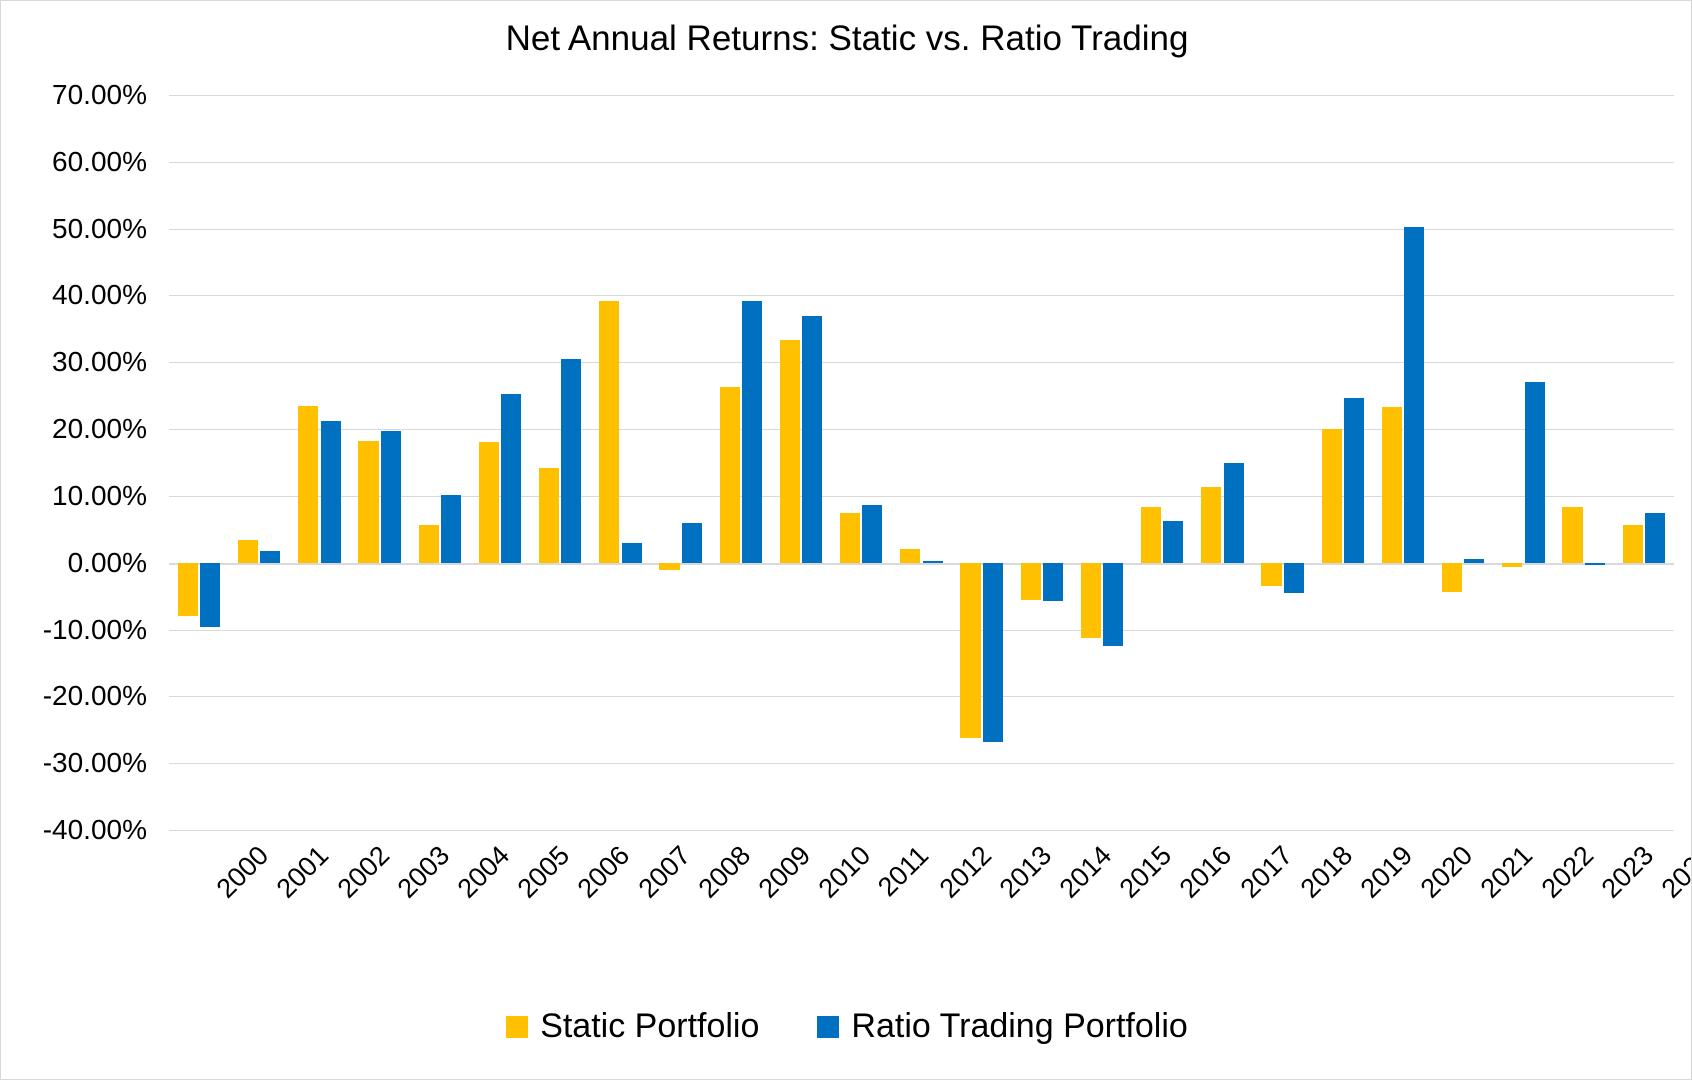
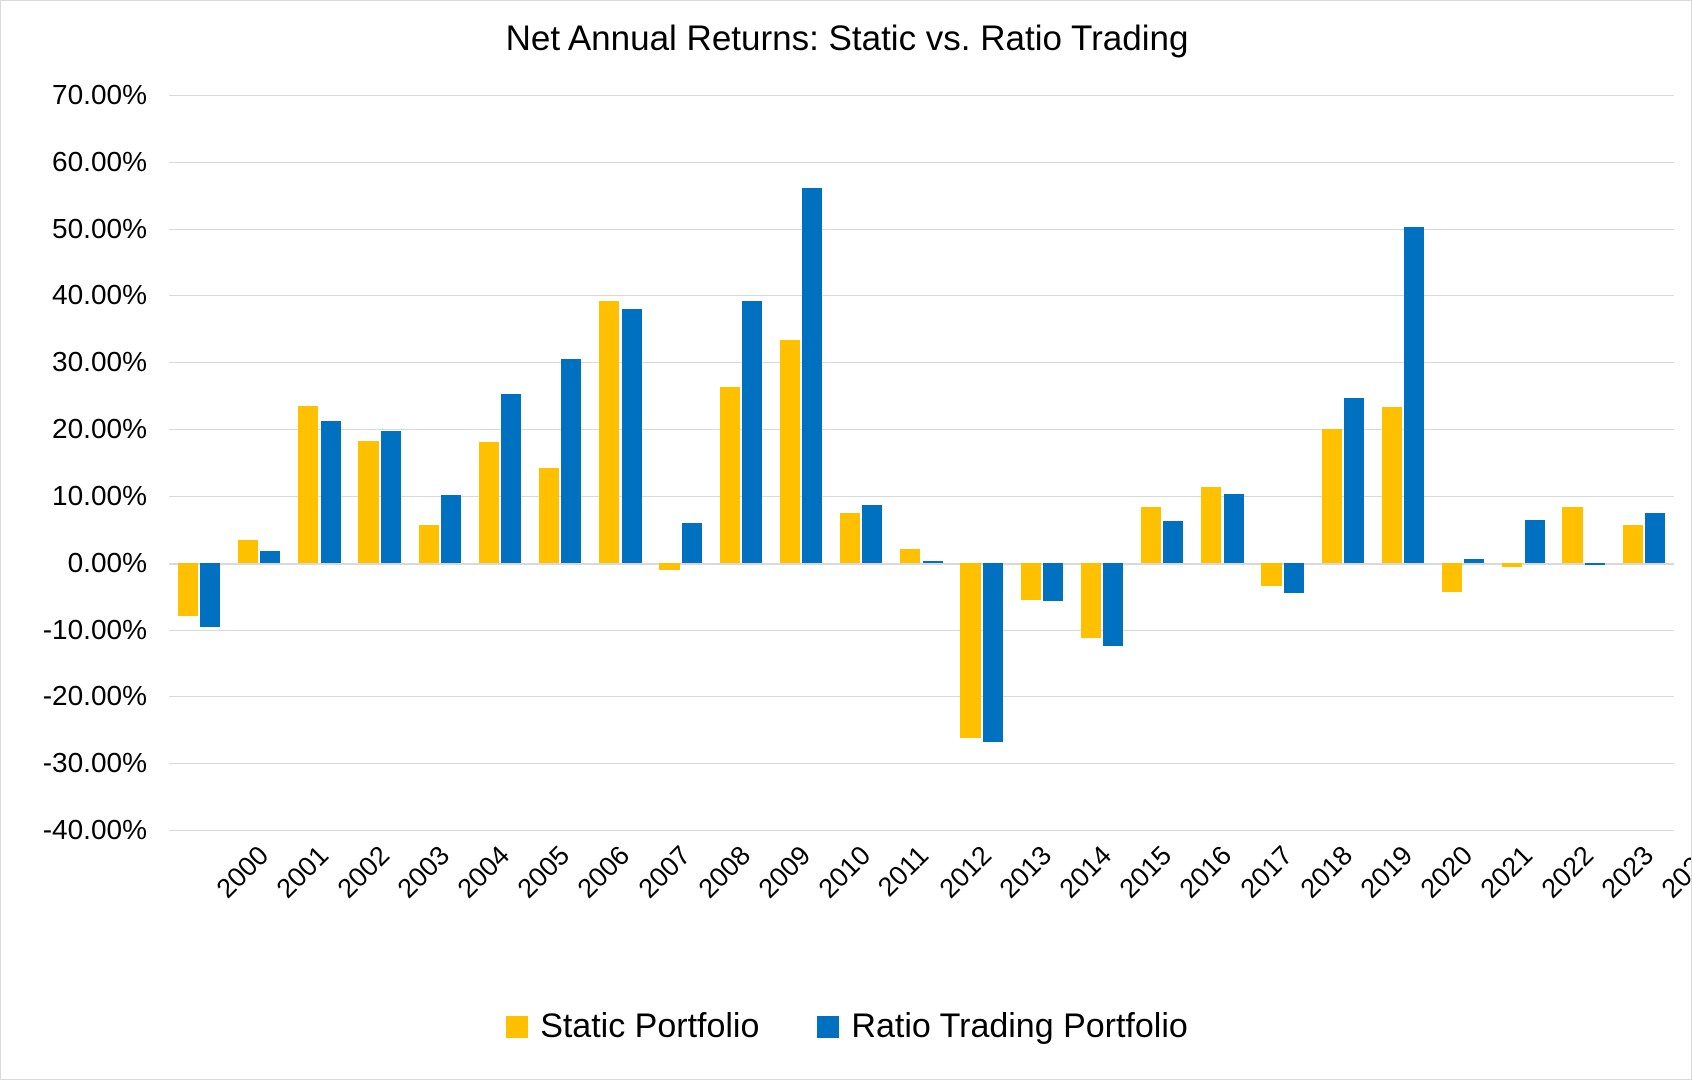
Ratio Trading Portfolio/2007: 3% -> 38%
Ratio Trading Portfolio/2010: 37% -> 56%
Ratio Trading Portfolio/2017: 15% -> 10%
Ratio Trading Portfolio/2022: 27% -> 6%
